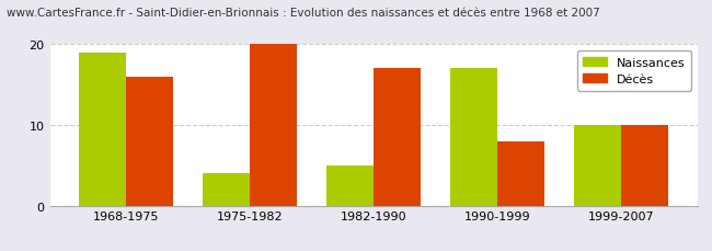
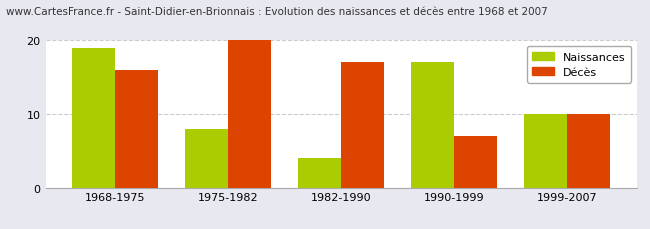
Naissances/1975-1982: 4 -> 8
Naissances/1982-1990: 5 -> 4
Décès/1990-1999: 8 -> 7
